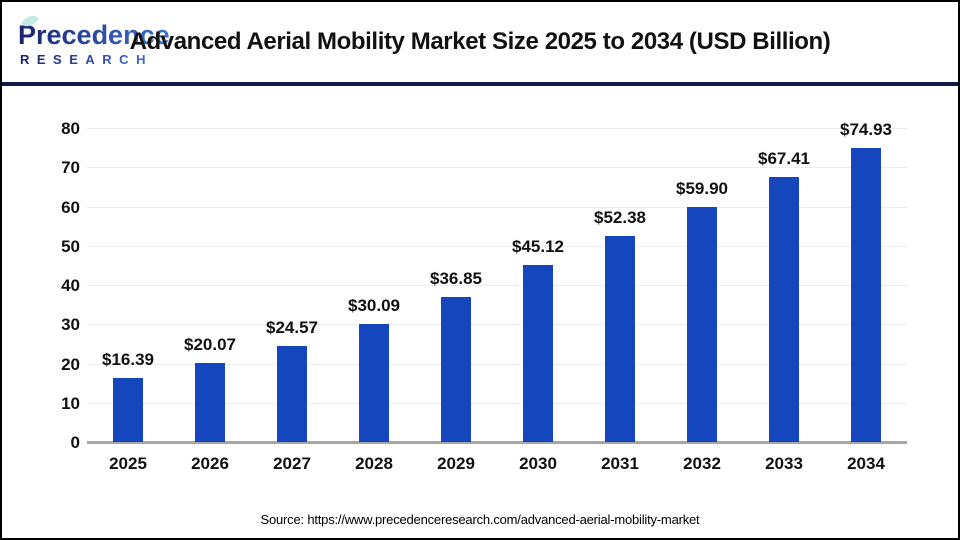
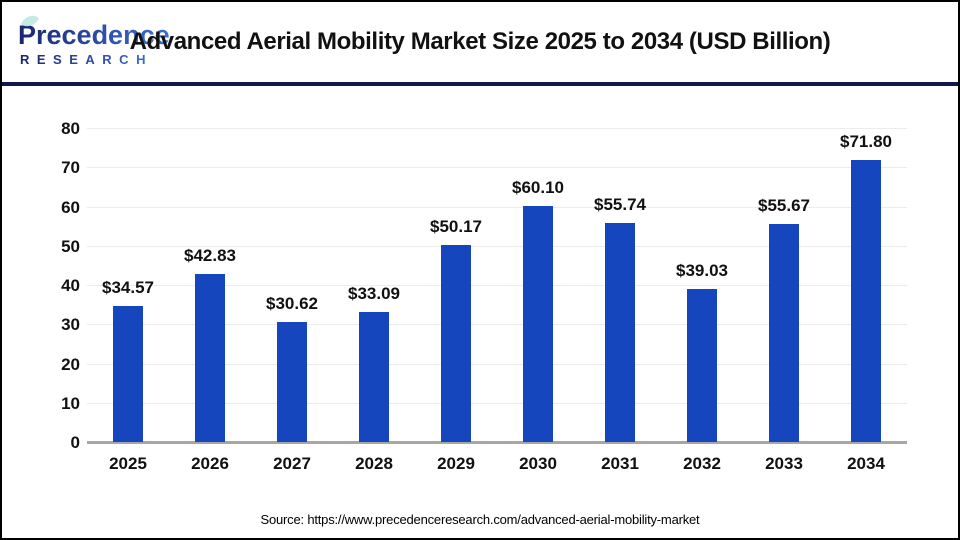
2025: $16.39 -> $34.57
2026: $20.07 -> $42.83
2027: $24.57 -> $30.62
2028: $30.09 -> $33.09
2029: $36.85 -> $50.17
2030: $45.12 -> $60.10
2031: $52.38 -> $55.74
2032: $59.90 -> $39.03
2033: $67.41 -> $55.67
2034: $74.93 -> $71.80
